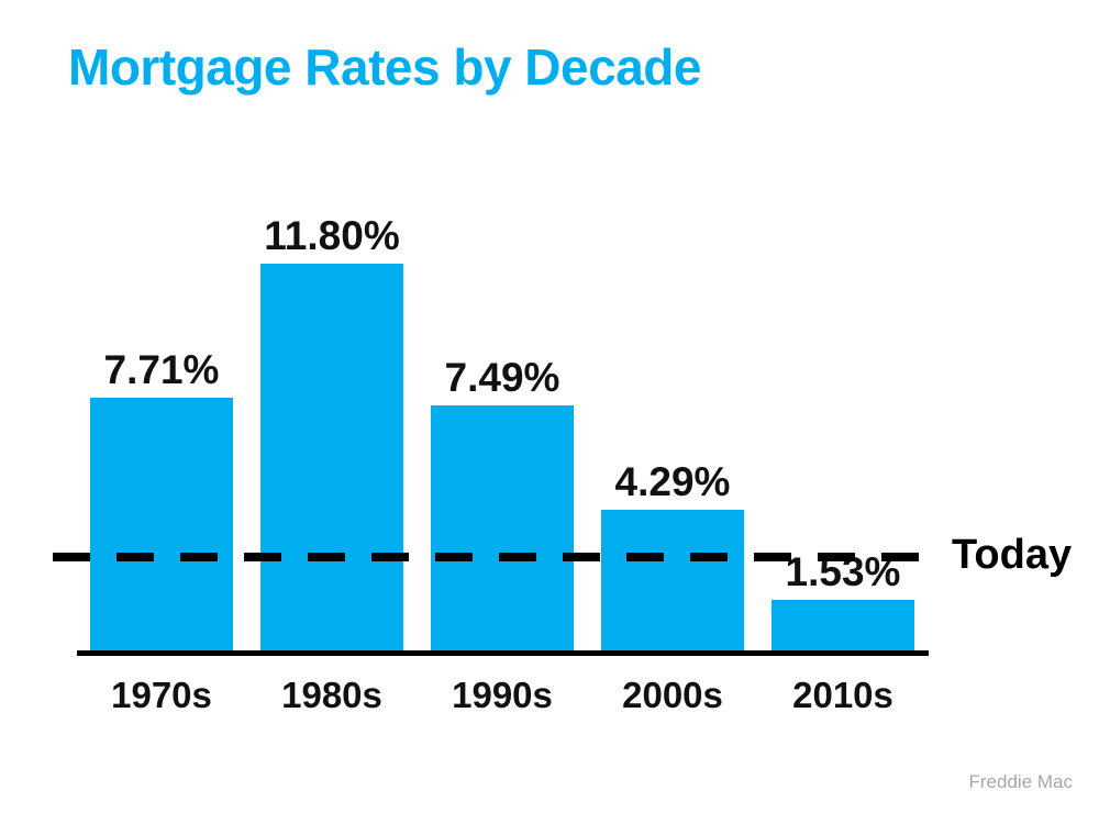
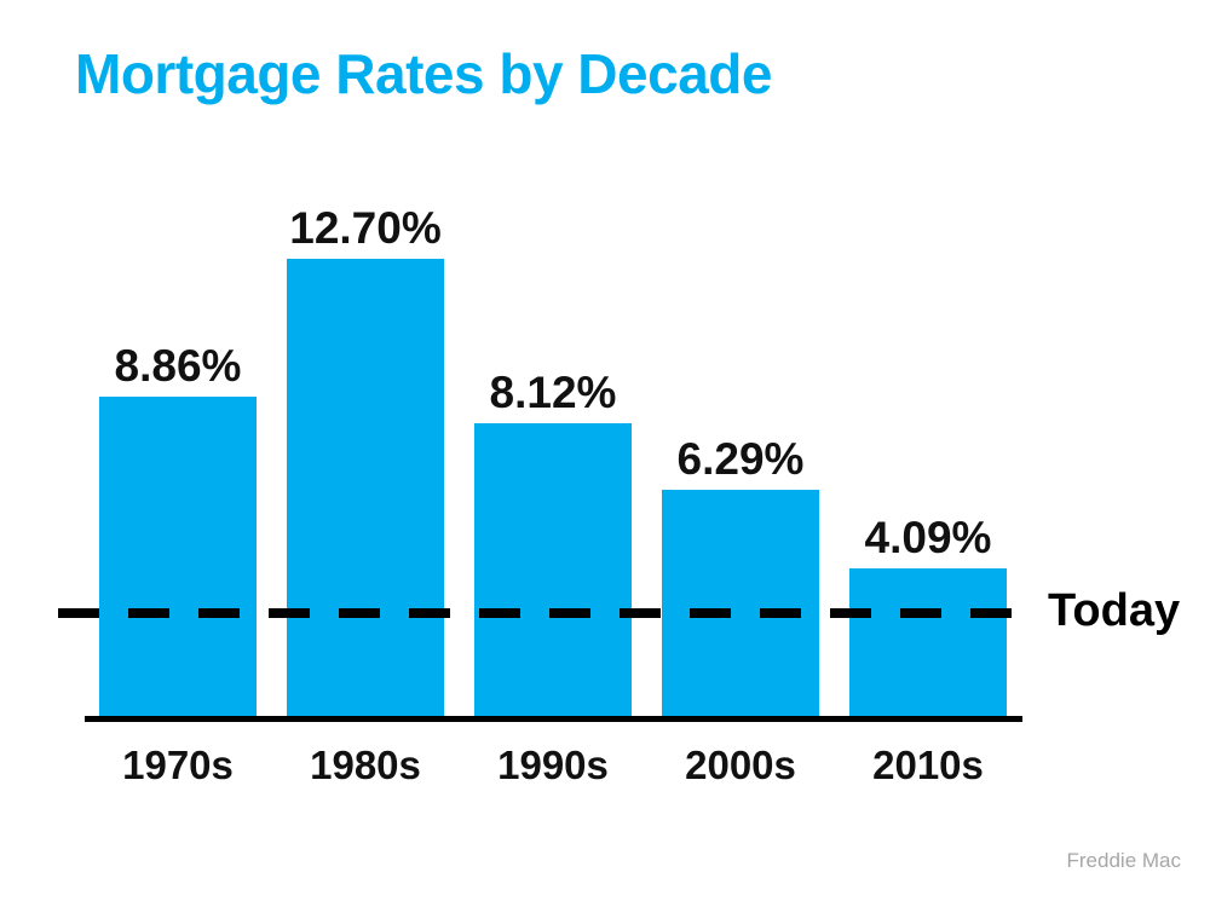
1970s: 7.71% -> 8.86%
1980s: 11.80% -> 12.70%
1990s: 7.49% -> 8.12%
2000s: 4.29% -> 6.29%
2010s: 1.53% -> 4.09%
